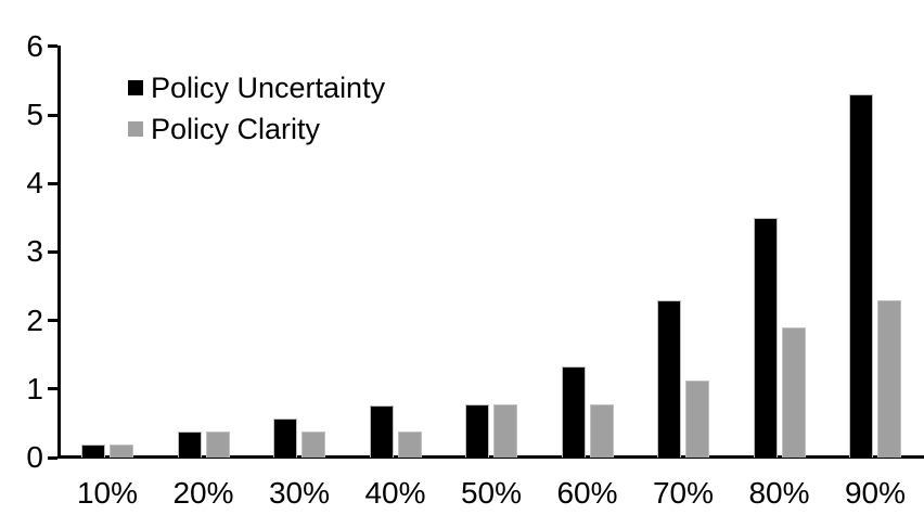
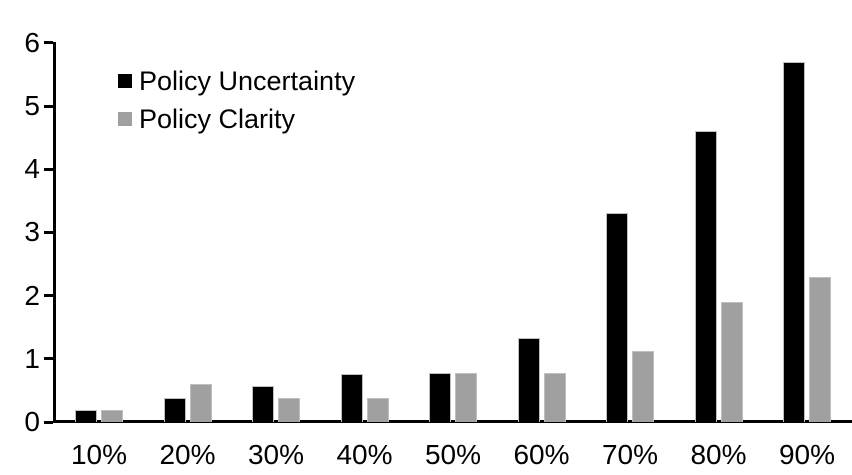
Policy Clarity/20%: 0.4 -> 0.6
Policy Uncertainty/70%: 2.3 -> 3.3
Policy Uncertainty/80%: 3.5 -> 4.6
Policy Uncertainty/90%: 5.3 -> 5.7
